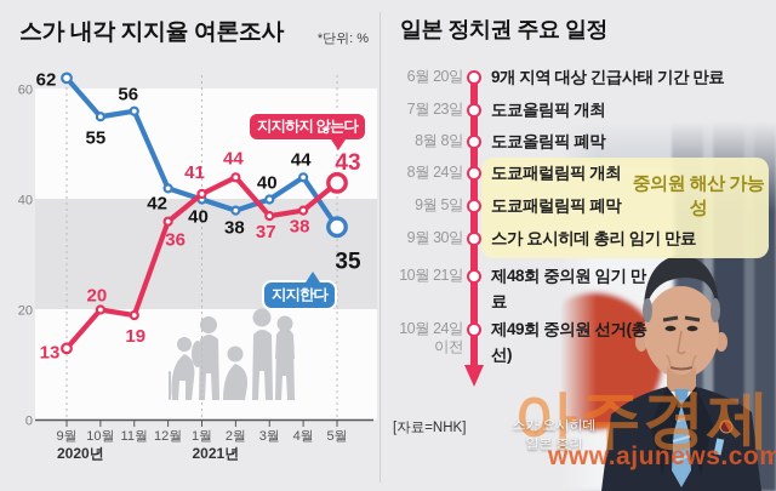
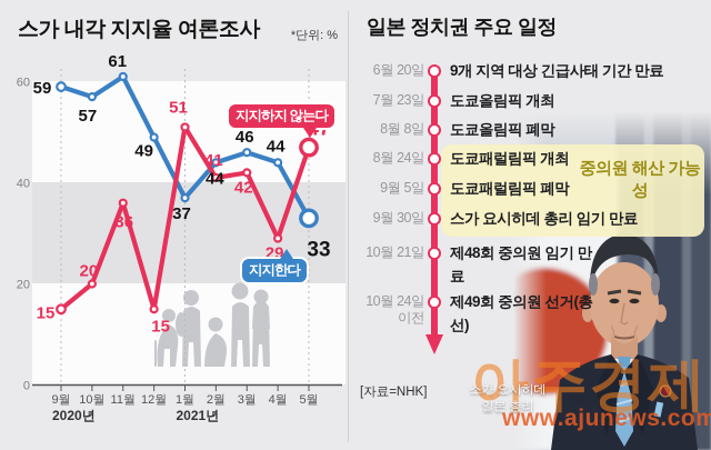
지지한다/9월: 62 -> 59
지지하지 않는다/9월: 13 -> 15
지지한다/10월: 55 -> 57
지지한다/11월: 56 -> 61
지지하지 않는다/11월: 19 -> 36
지지한다/12월: 42 -> 49
지지하지 않는다/12월: 36 -> 15
지지한다/1월: 40 -> 37
지지하지 않는다/1월: 41 -> 51
지지한다/2월: 38 -> 44
지지하지 않는다/2월: 44 -> 41
지지한다/3월: 40 -> 46
지지하지 않는다/3월: 37 -> 42
지지하지 않는다/4월: 38 -> 29
지지한다/5월: 35 -> 33
지지하지 않는다/5월: 43 -> 47
